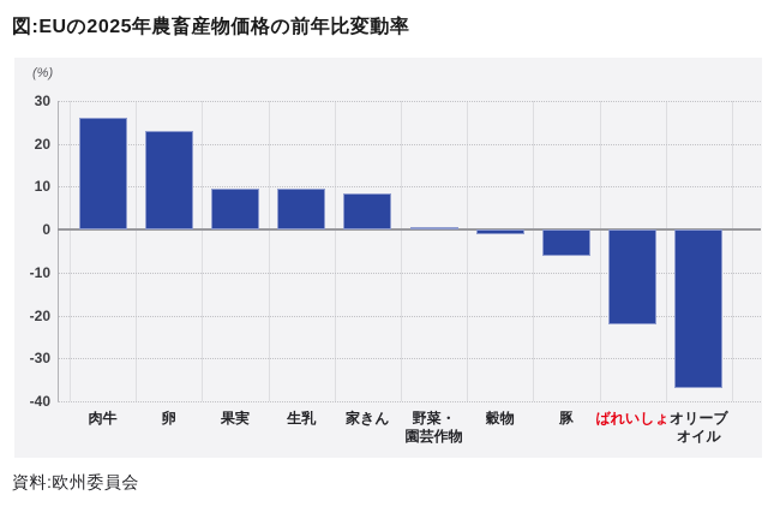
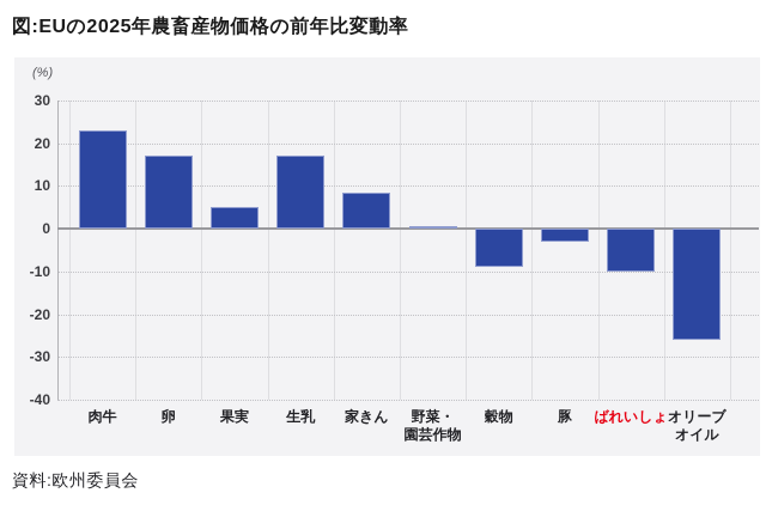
肉牛: 26 -> 23
卵: 23 -> 17
果実: 10 -> 5
生乳: 10 -> 17
穀物: -1 -> -9
豚: -6 -> -3
ばれいしょ: -22 -> -10
オリーブオイル: -37 -> -26
